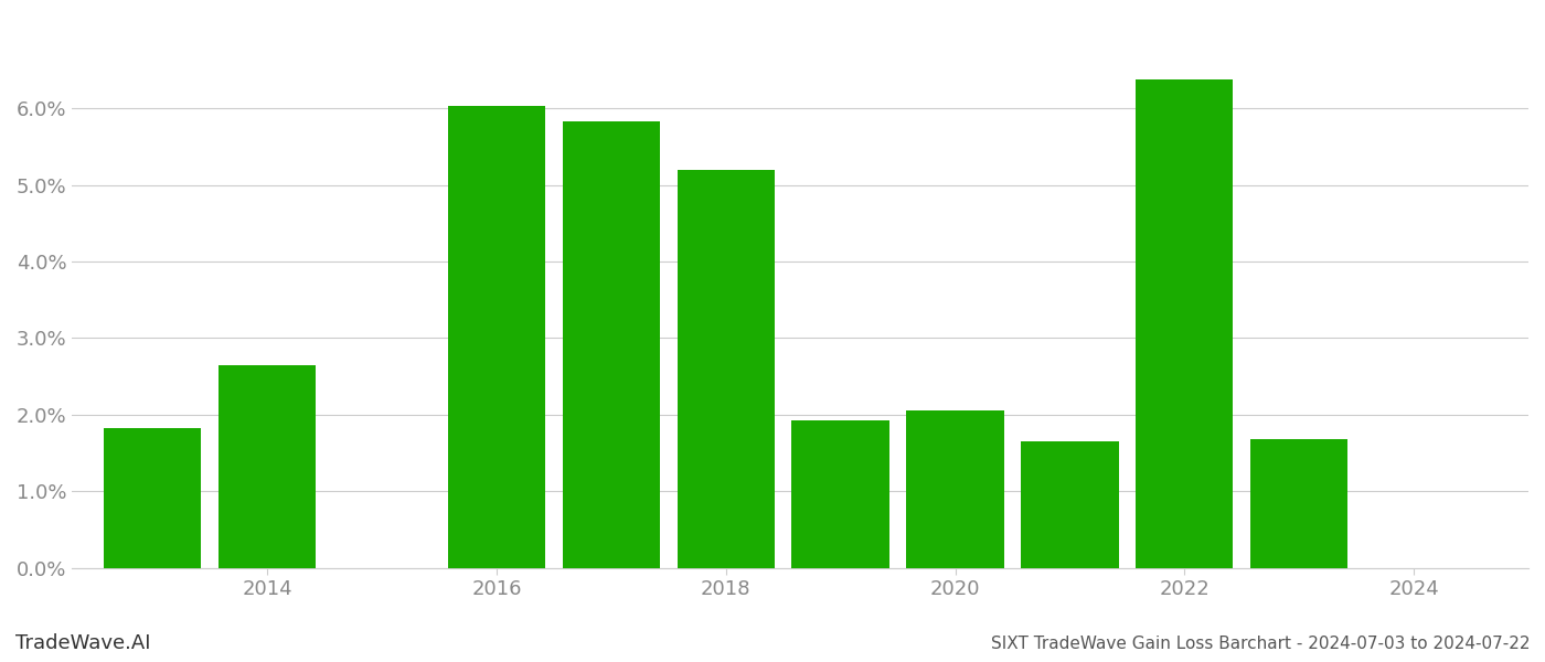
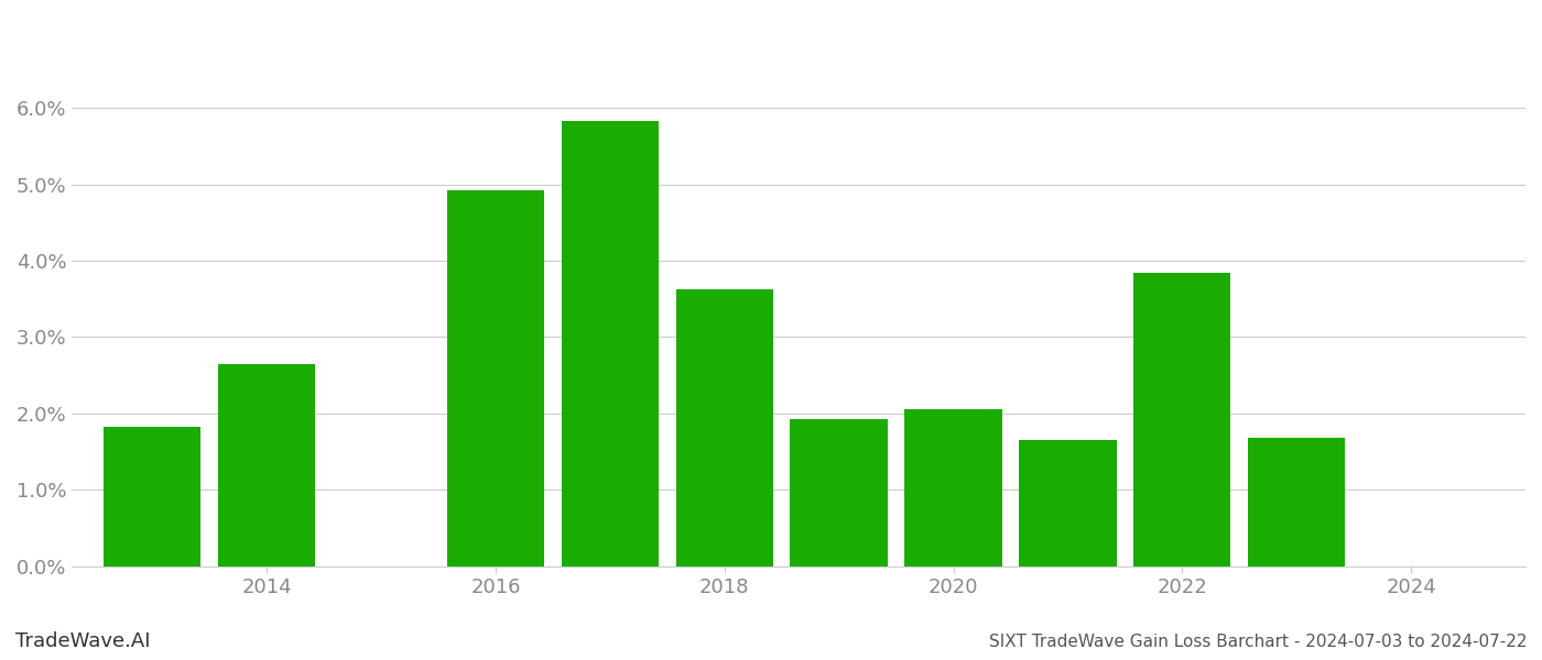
2016: 6.03% -> 4.92%
2018: 5.20% -> 3.62%
2022: 6.38% -> 3.84%
